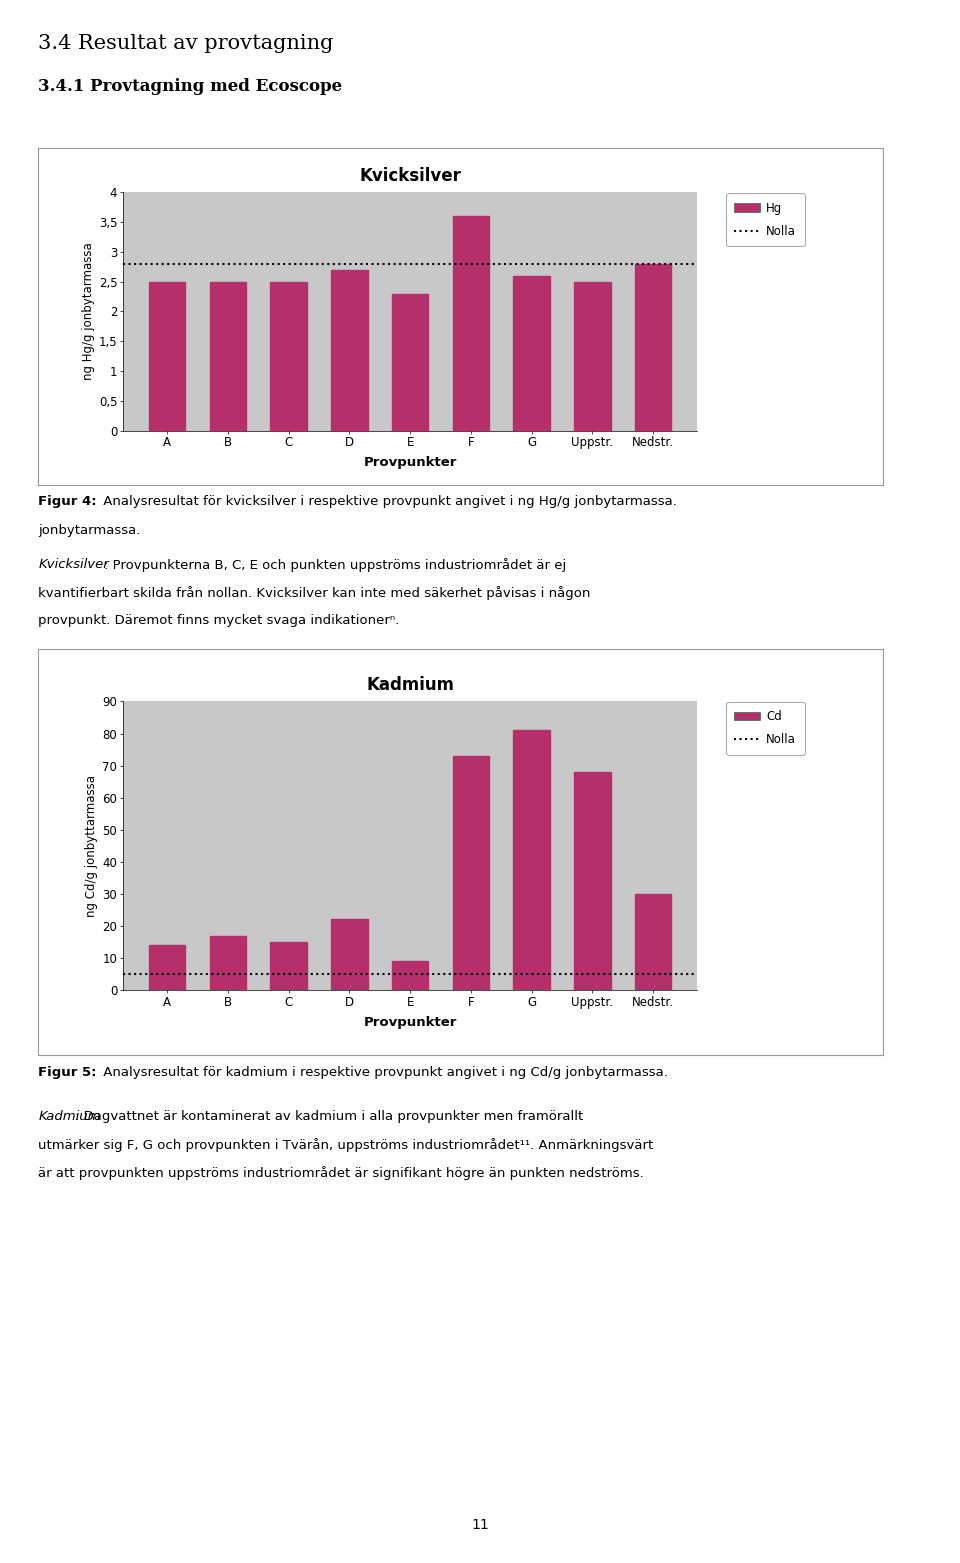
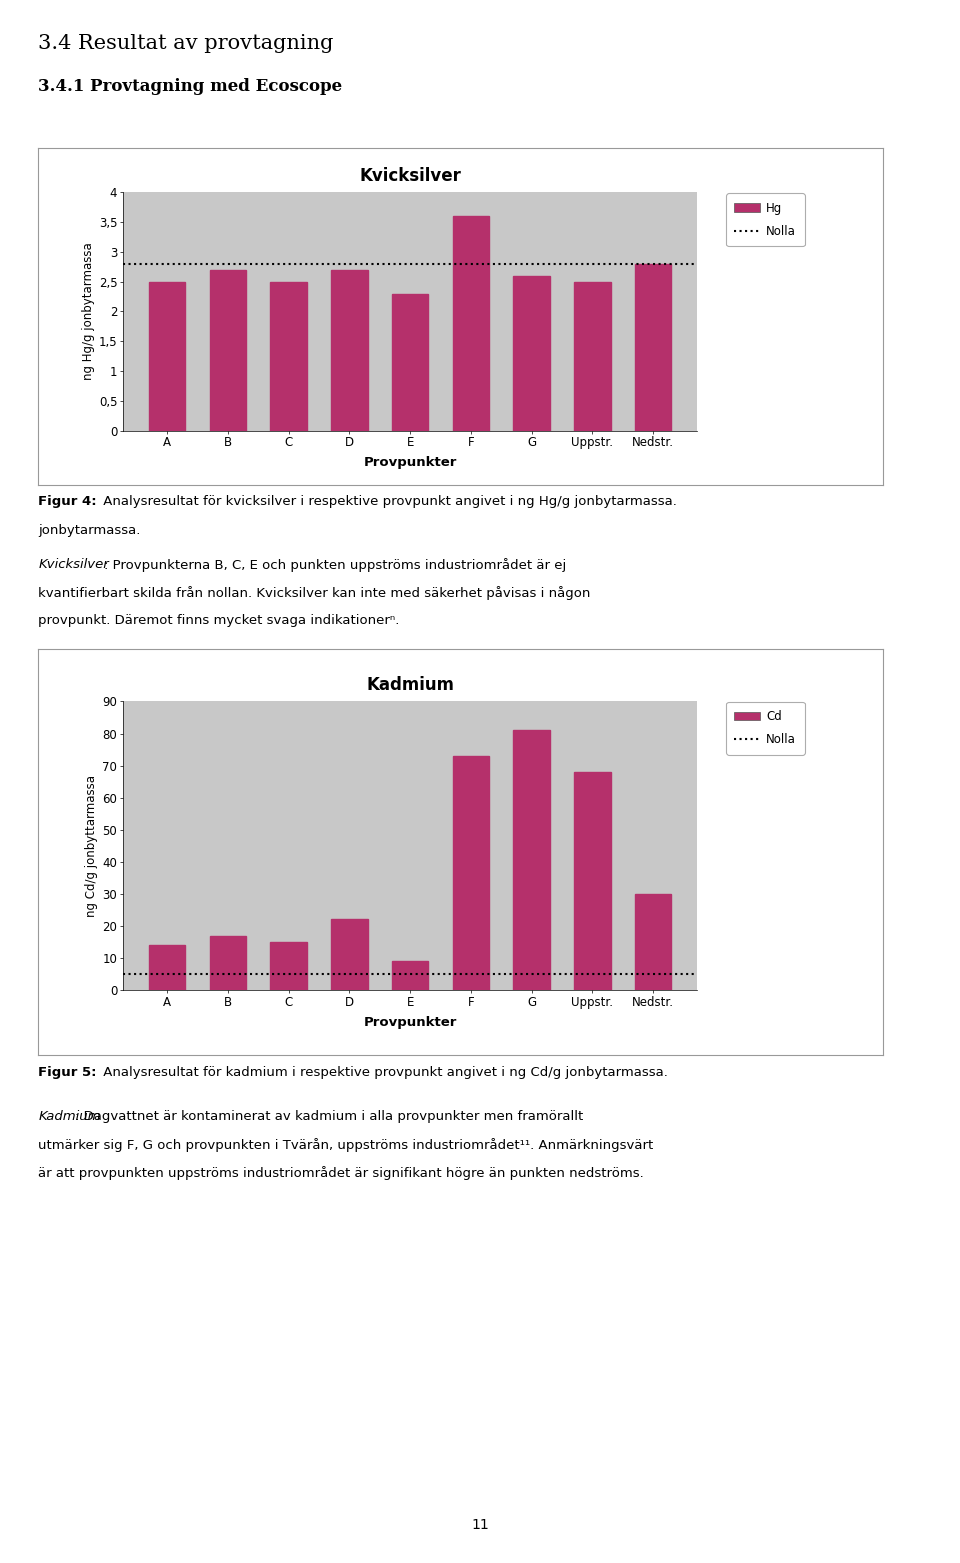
Kvicksilver/B: 2,5 -> 2,7
